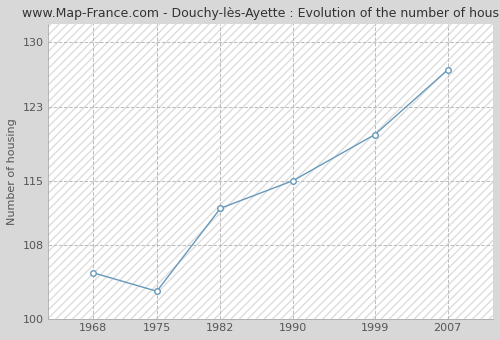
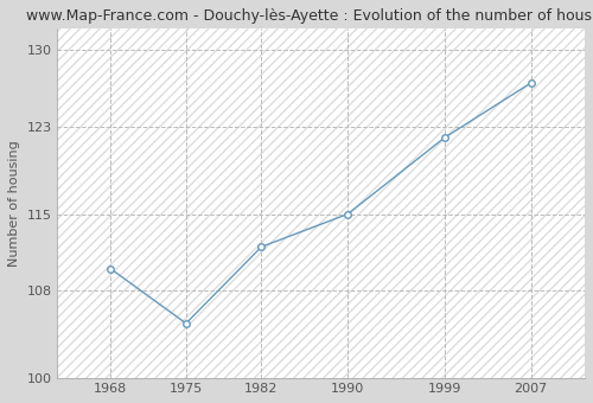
1968: 105 -> 110
1975: 103 -> 105
1999: 120 -> 122
